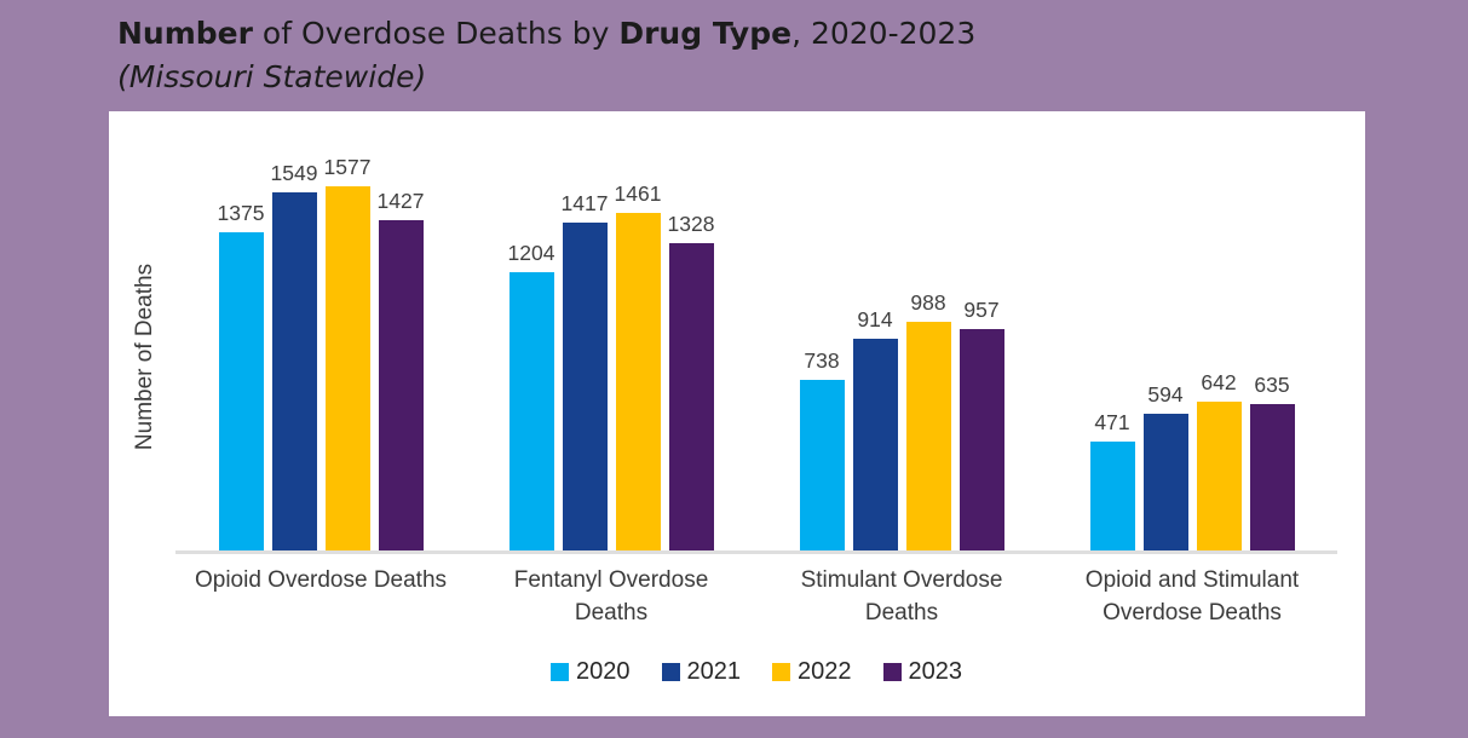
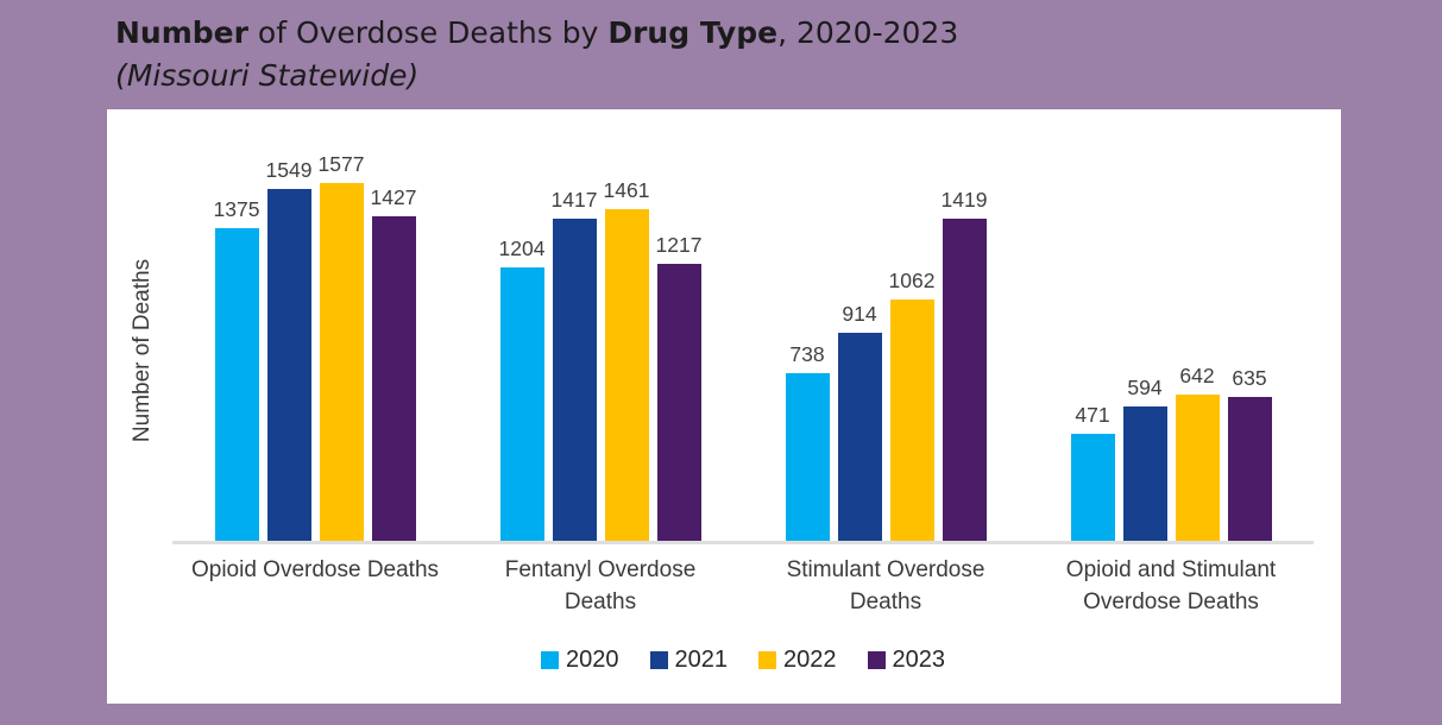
2023/Fentanyl Overdose Deaths: 1328 -> 1217
2022/Stimulant Overdose Deaths: 988 -> 1062
2023/Stimulant Overdose Deaths: 957 -> 1419
